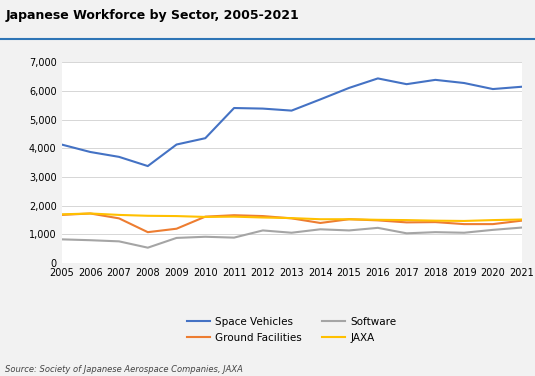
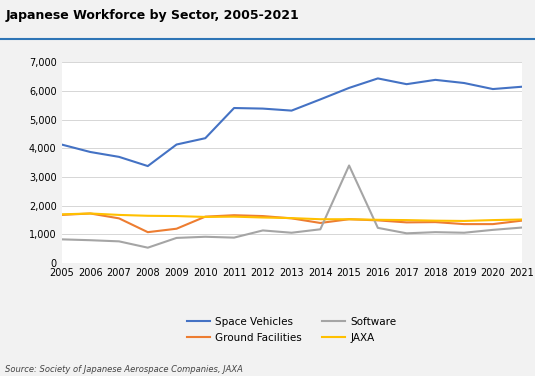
Software/2015: 1,140 -> 3,400
